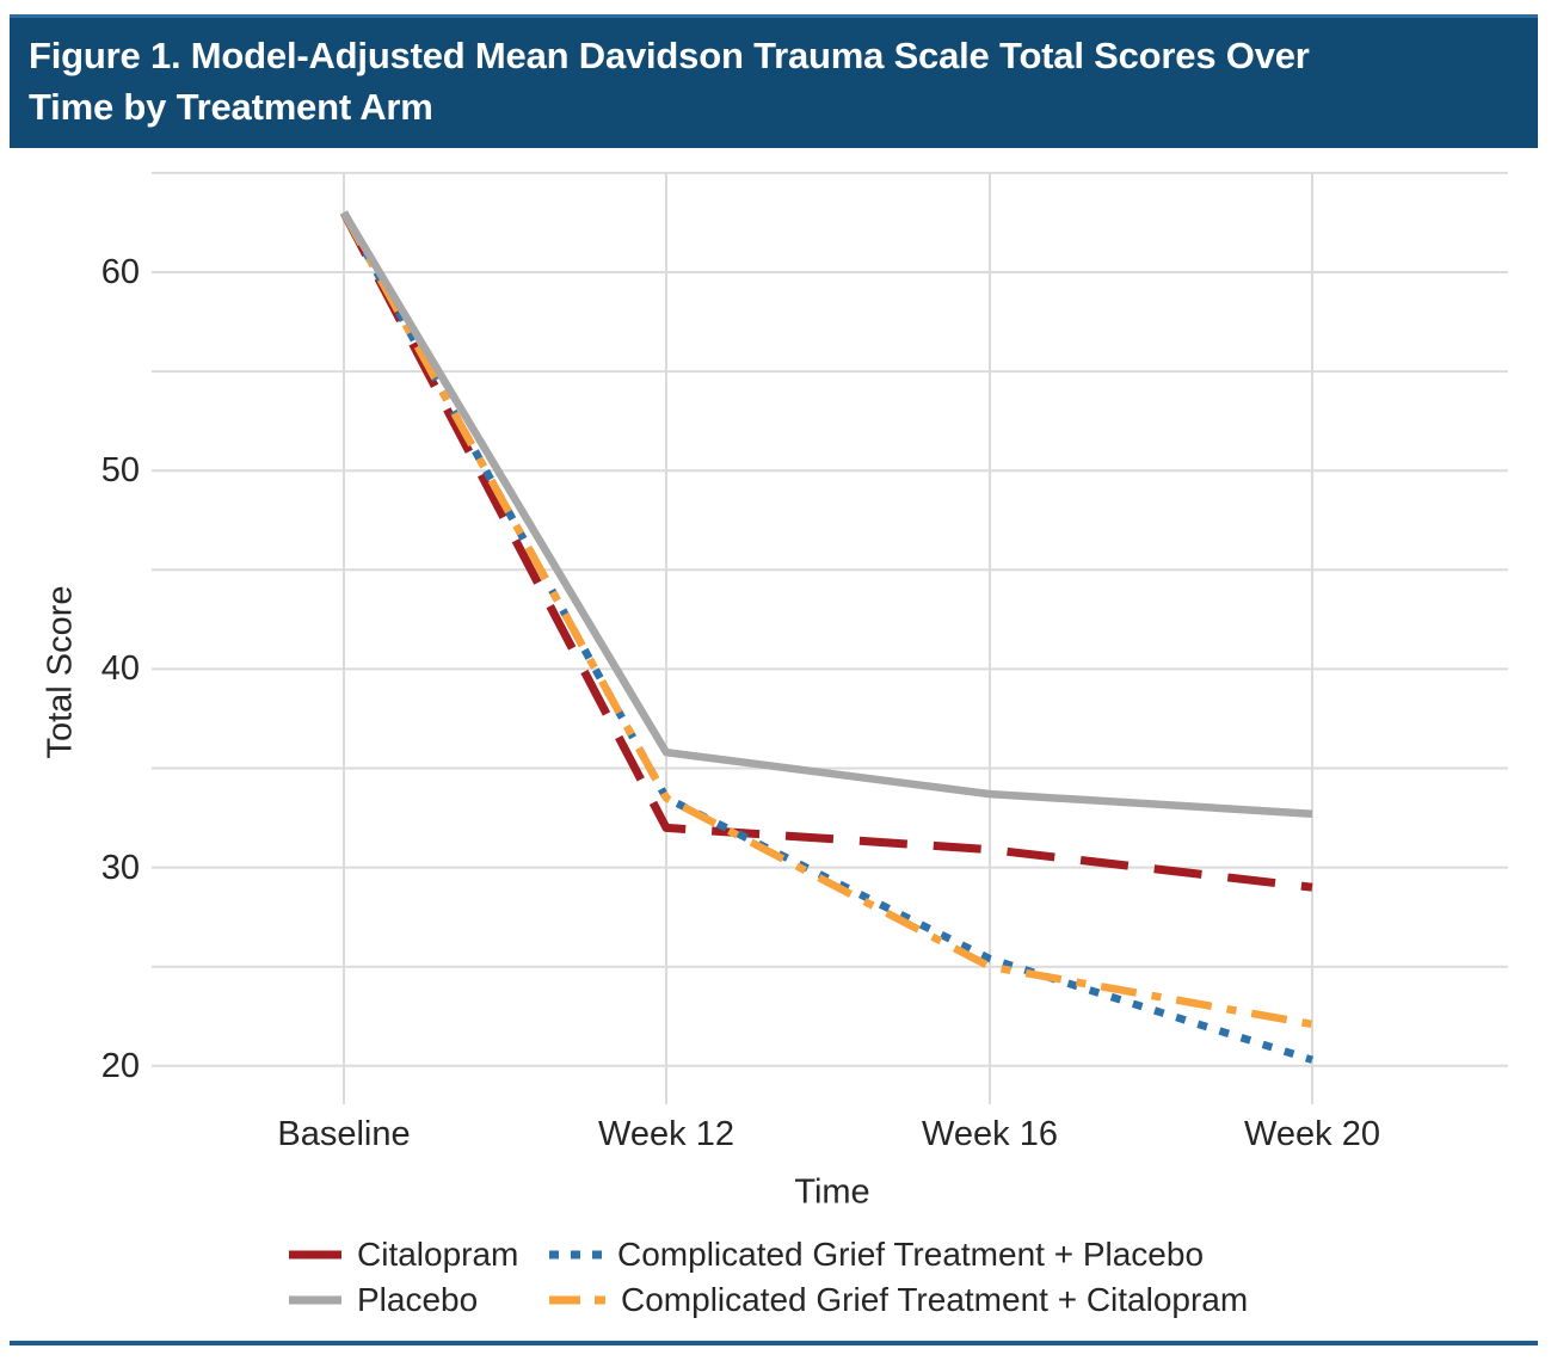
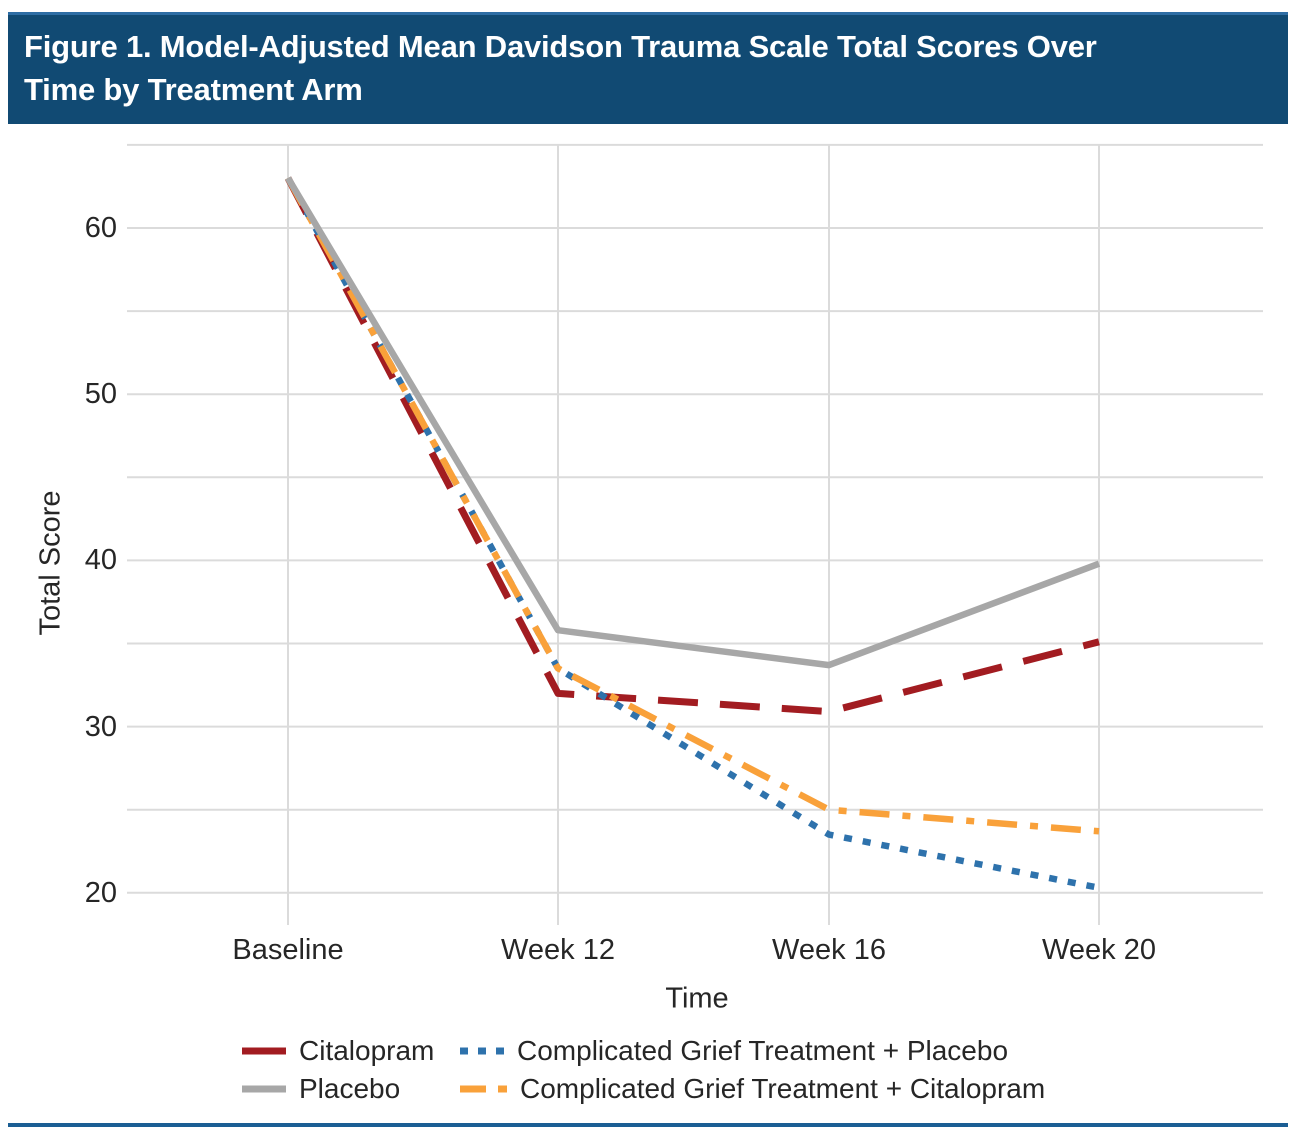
Complicated Grief Treatment + Placebo/Week 16: 25.4 -> 23.5
Citalopram/Week 20: 29.0 -> 35.1
Placebo/Week 20: 32.7 -> 39.8
Complicated Grief Treatment + Citalopram/Week 20: 22.1 -> 23.7
